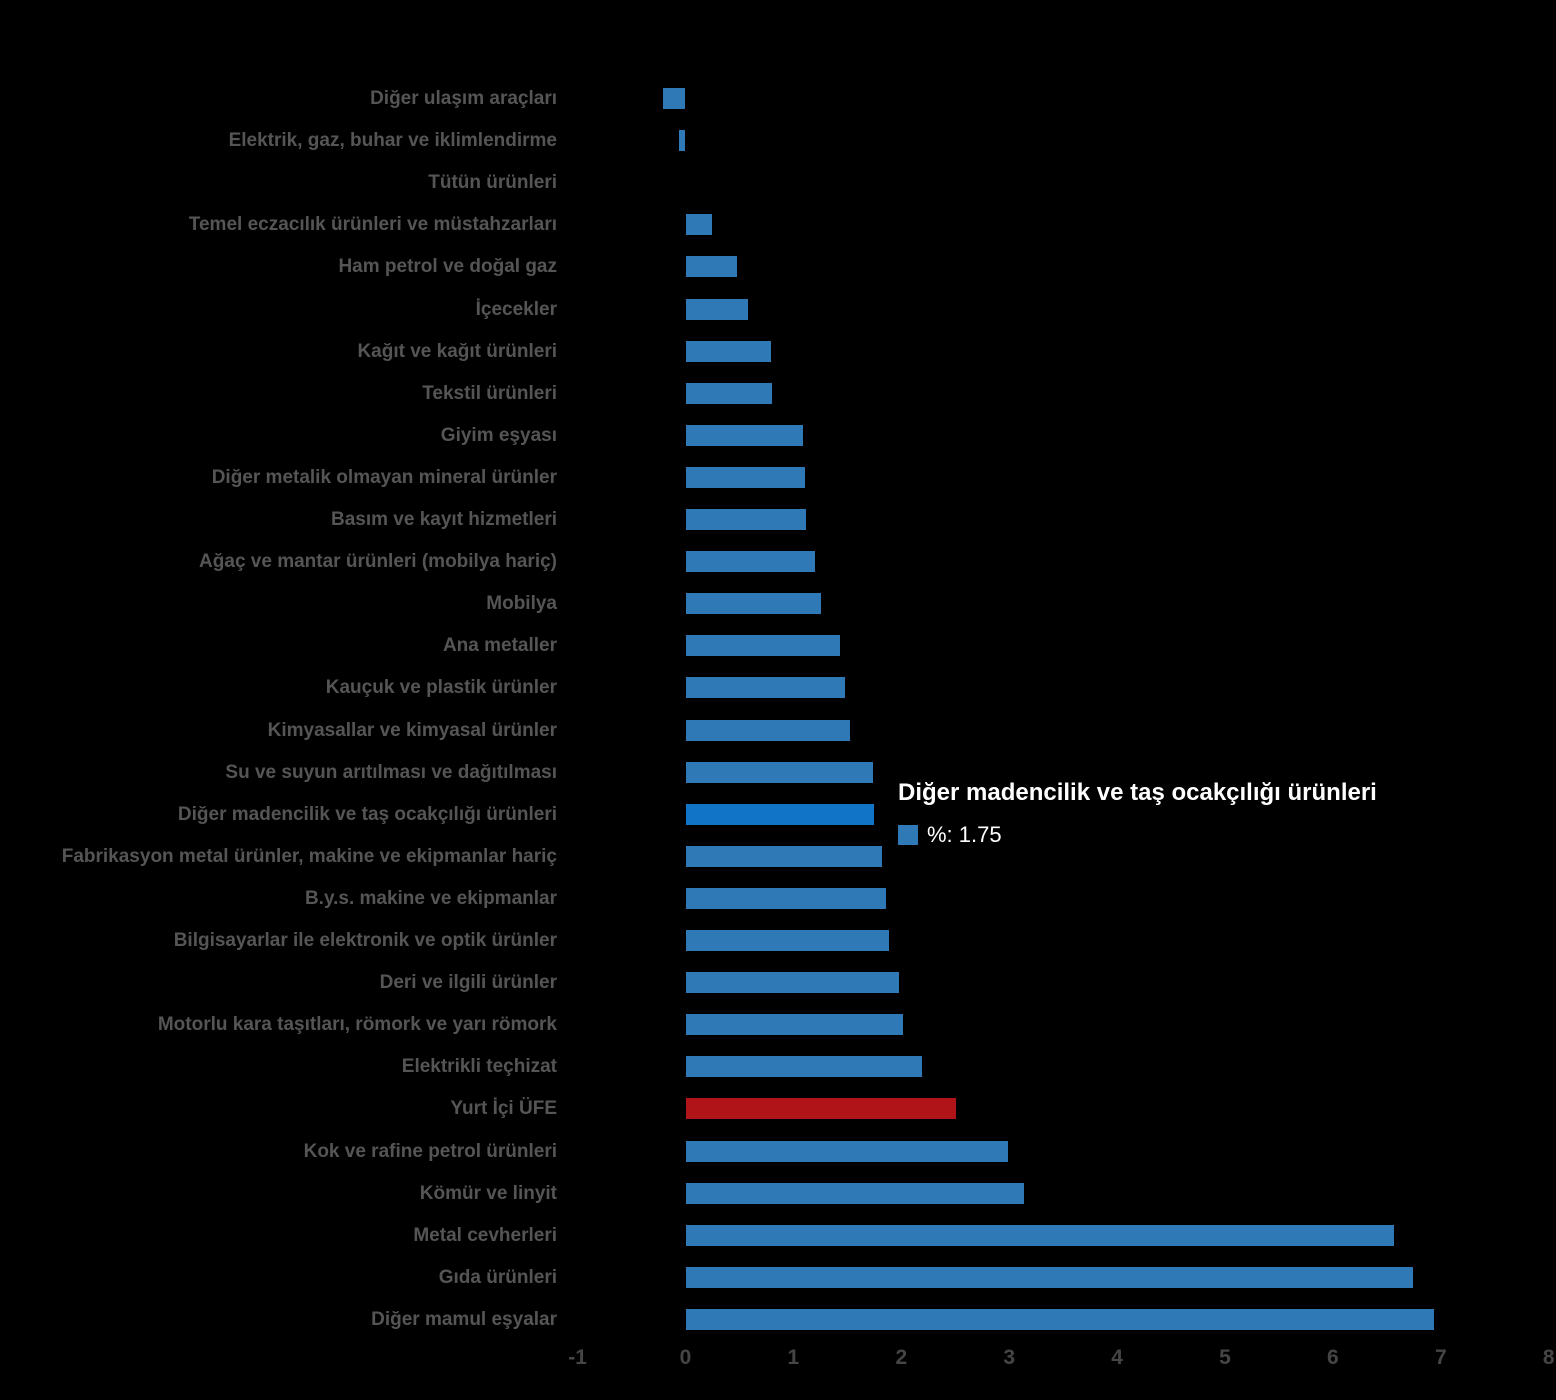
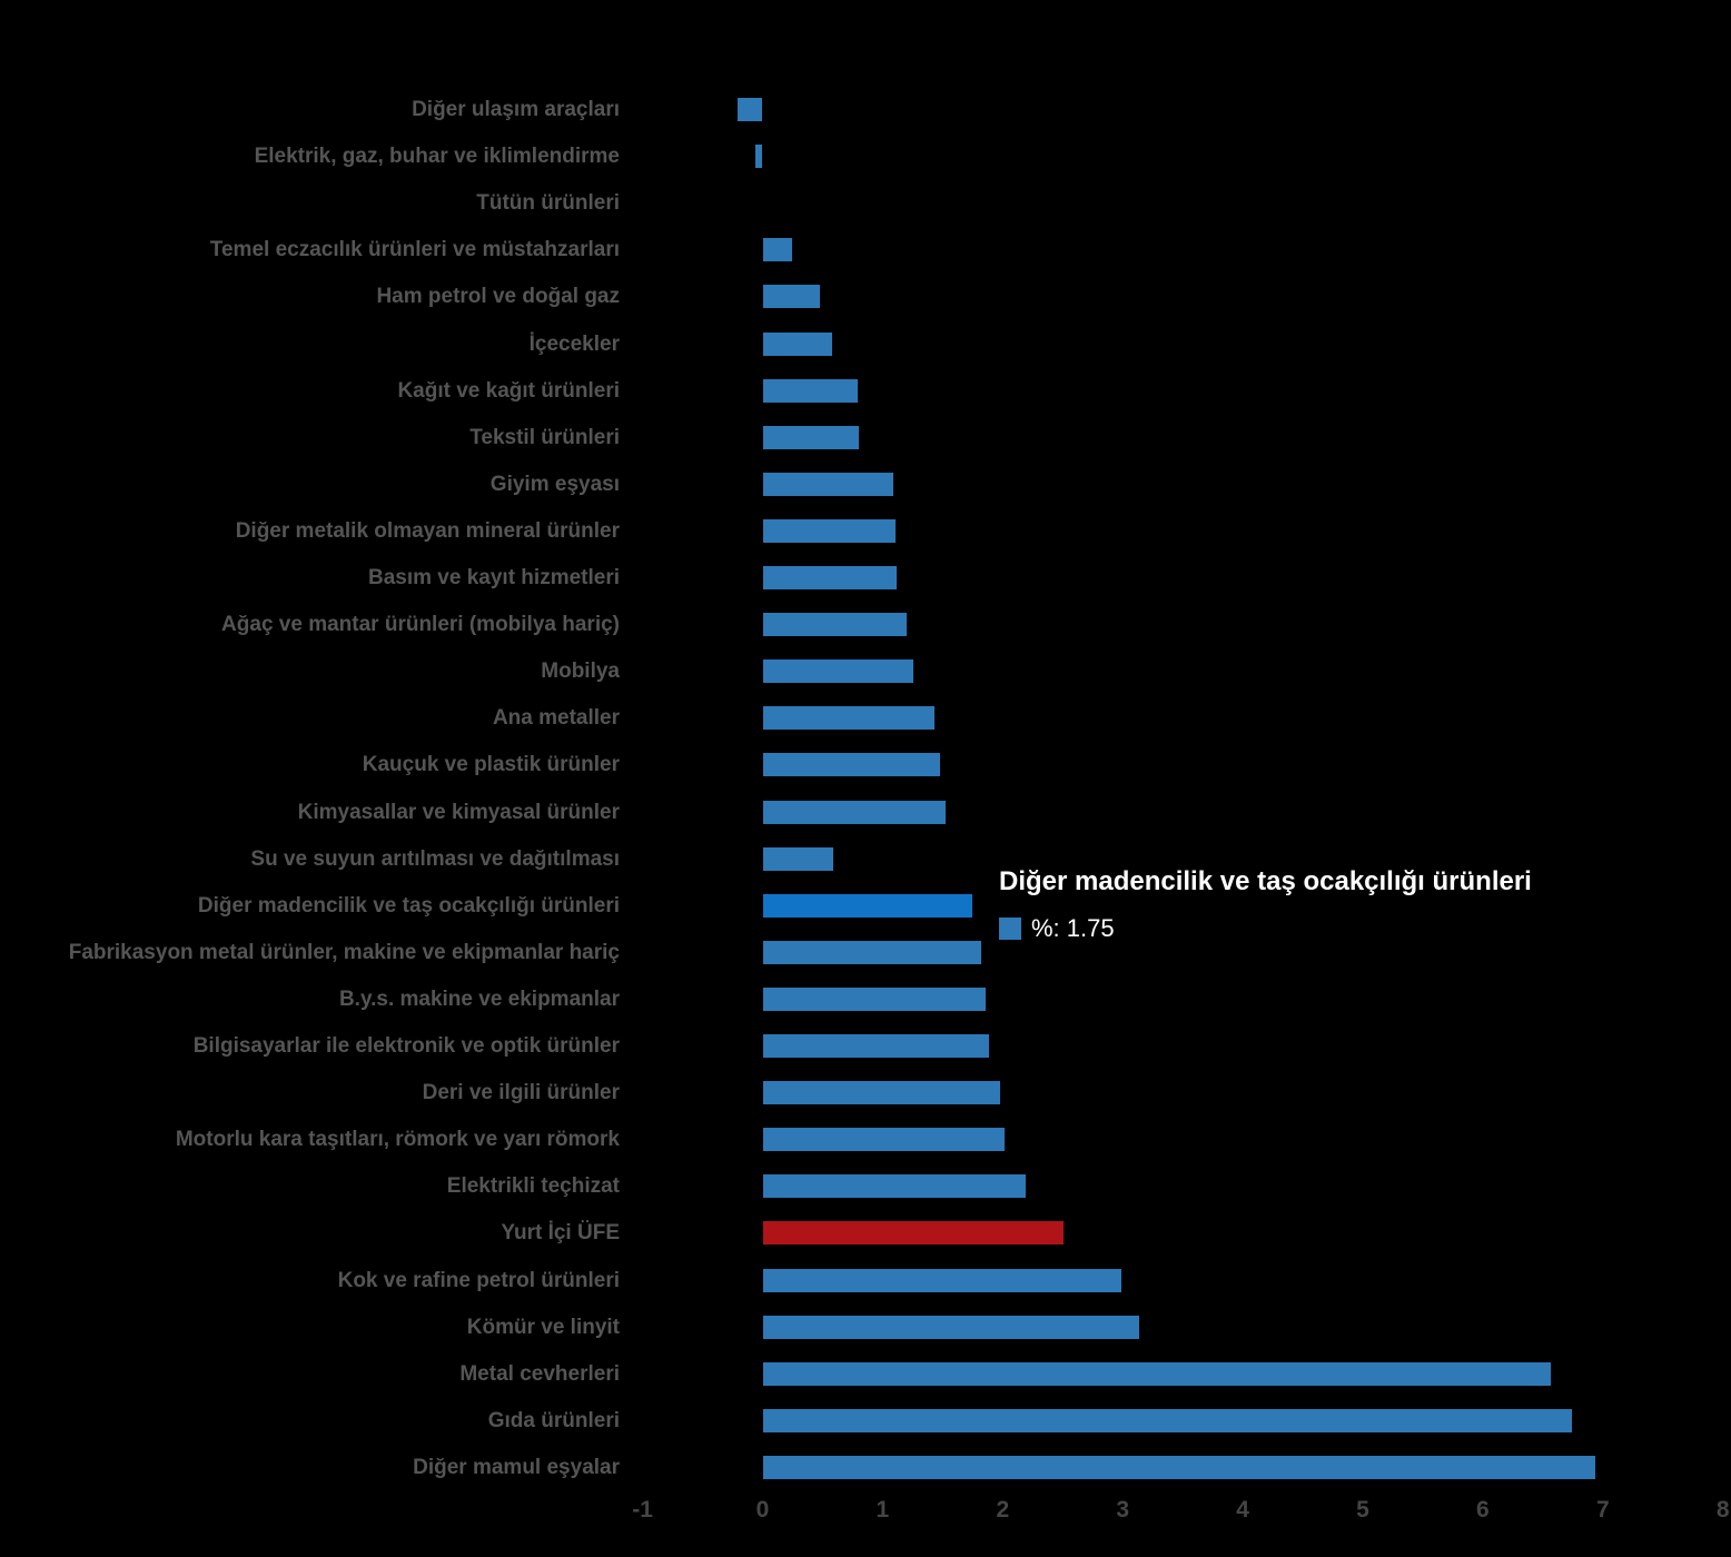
Su ve suyun arıtılması ve dağıtılması: 1.74 -> 0.59
